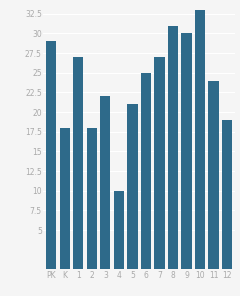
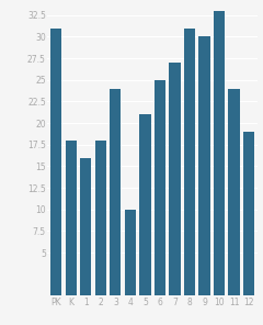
PK: 29 -> 31
1: 27 -> 16
3: 22 -> 24
